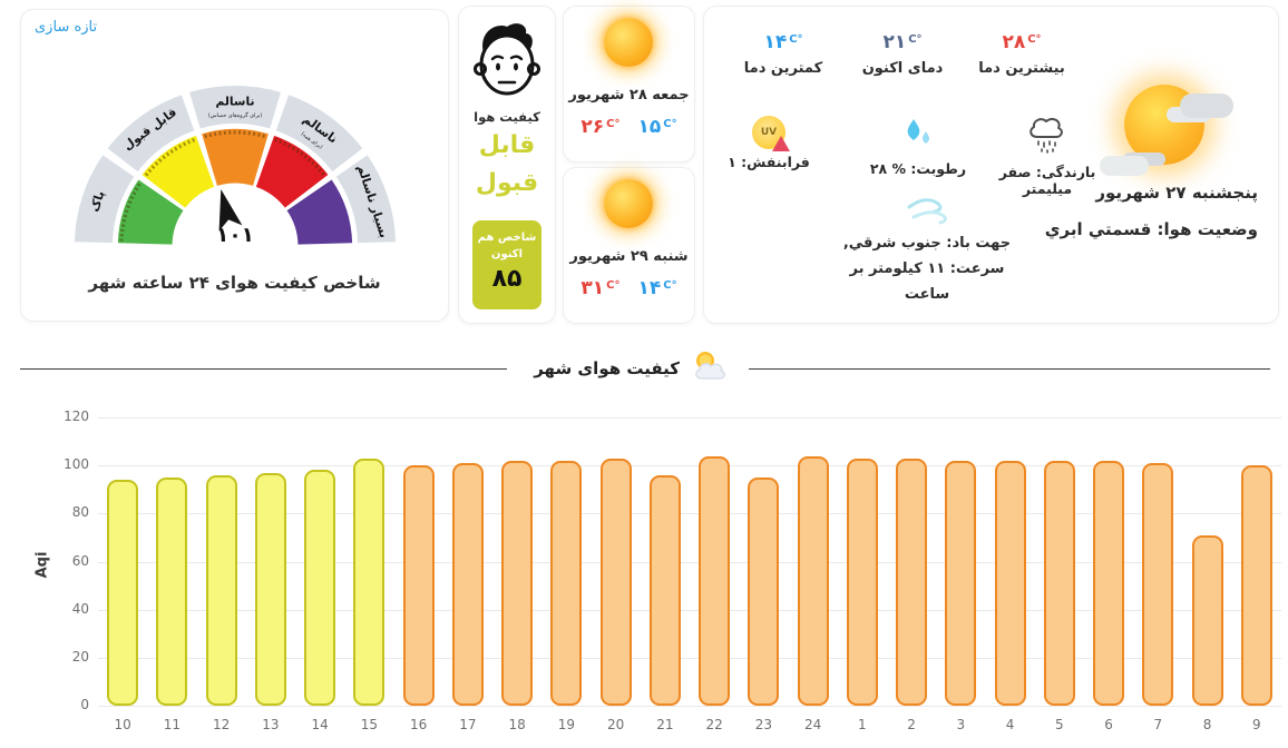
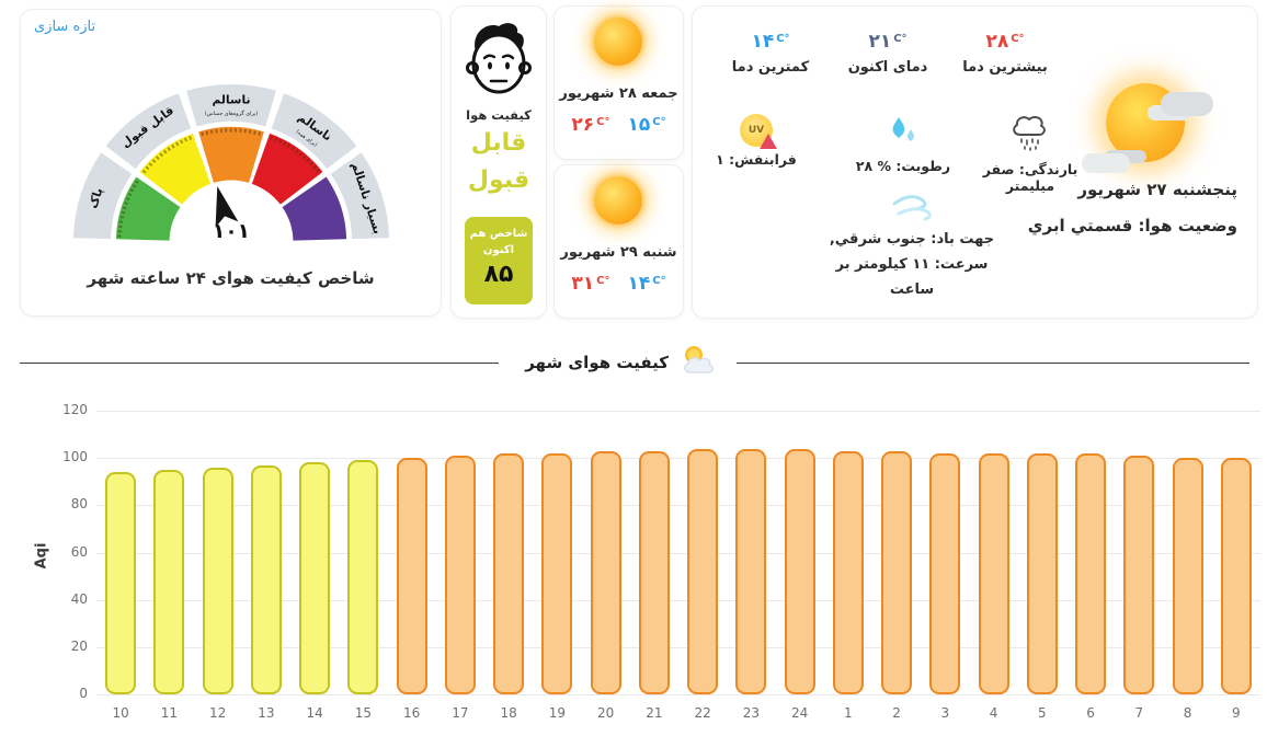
15: 103 -> 99
21: 96 -> 103
23: 95 -> 104
8: 71 -> 100
